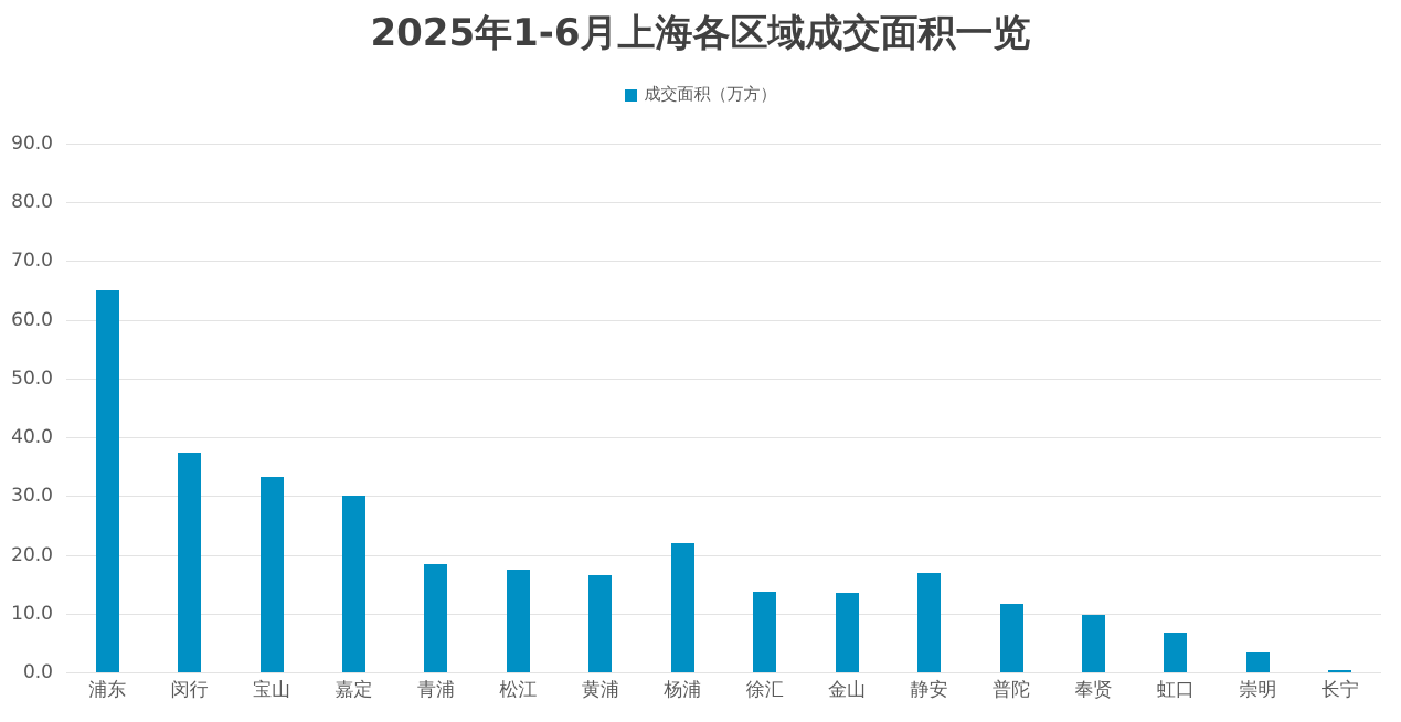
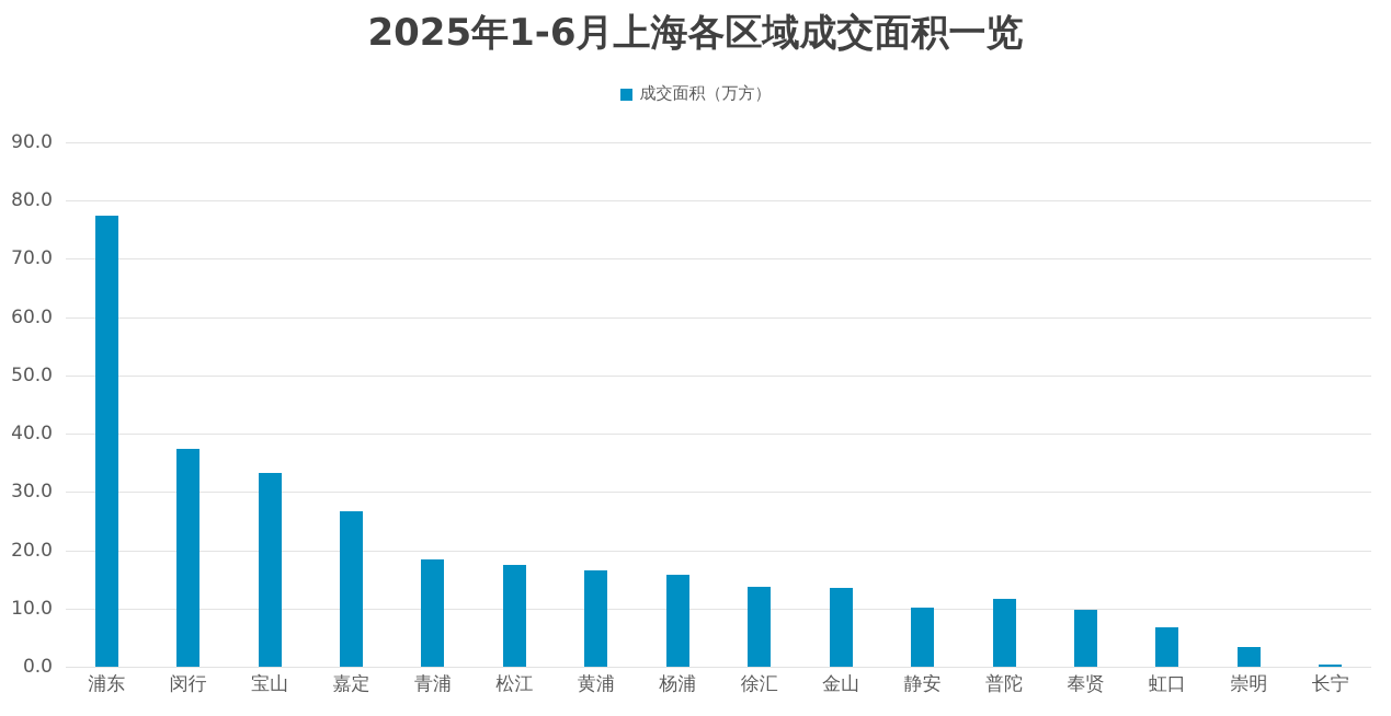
浦东: 65 -> 77
嘉定: 30 -> 27
杨浦: 22 -> 16
静安: 17 -> 10
